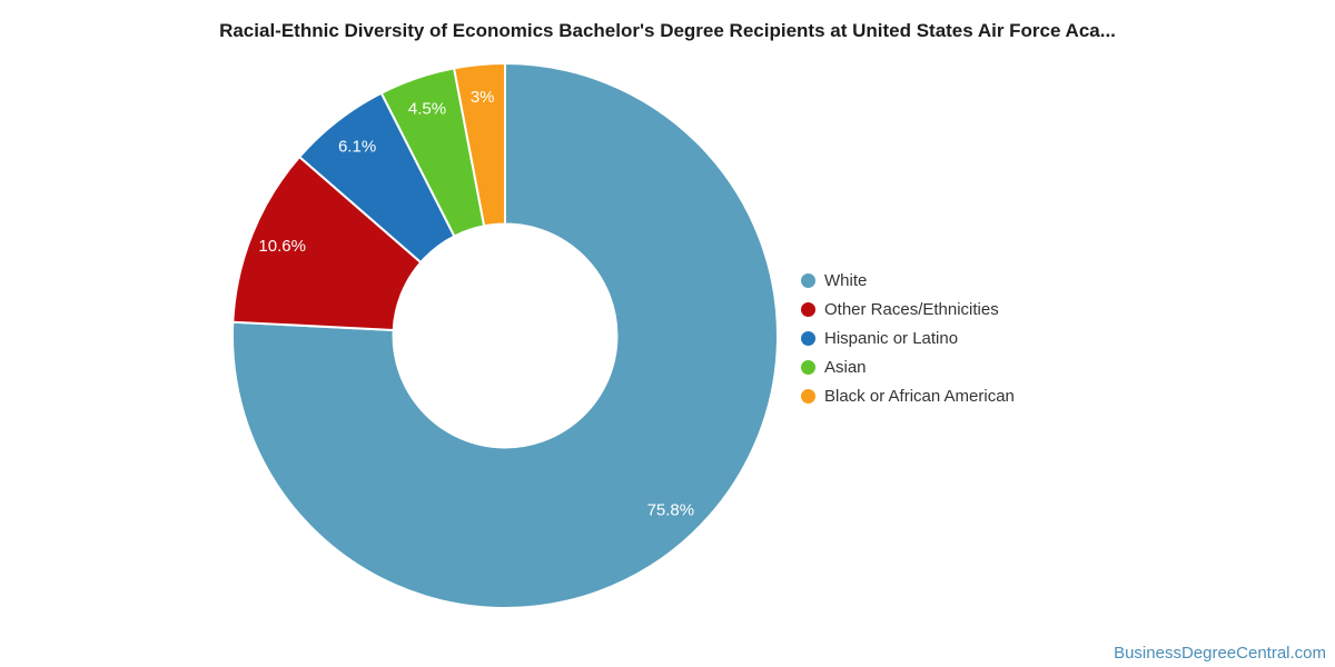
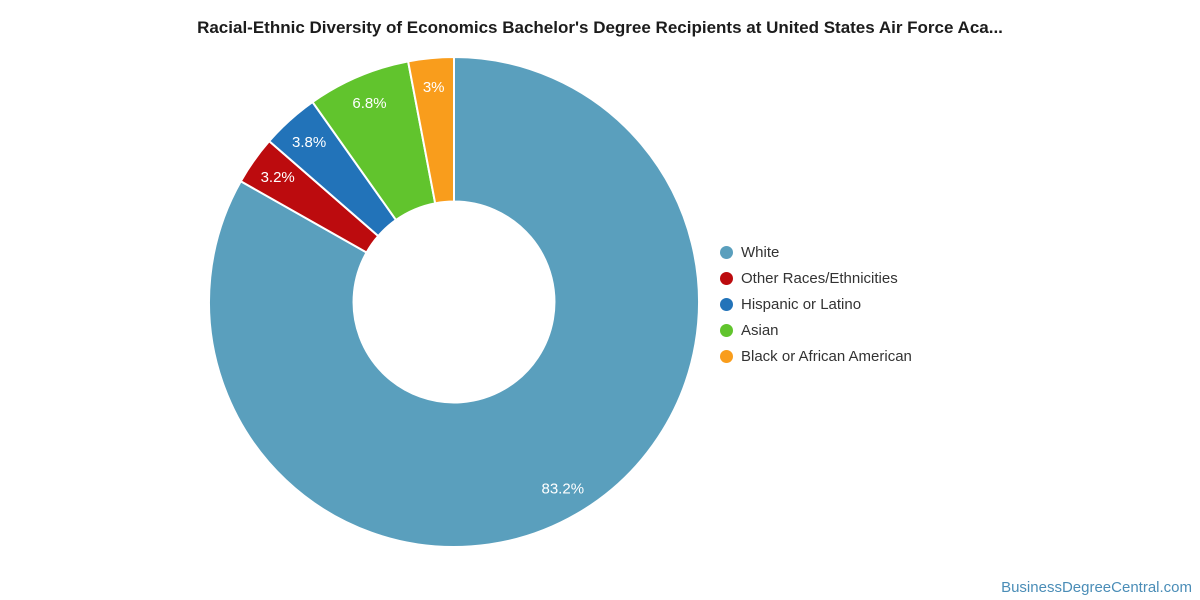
White: 75.8% -> 83.2%
Other Races/Ethnicities: 10.6% -> 3.2%
Hispanic or Latino: 6.1% -> 3.8%
Asian: 4.5% -> 6.8%
